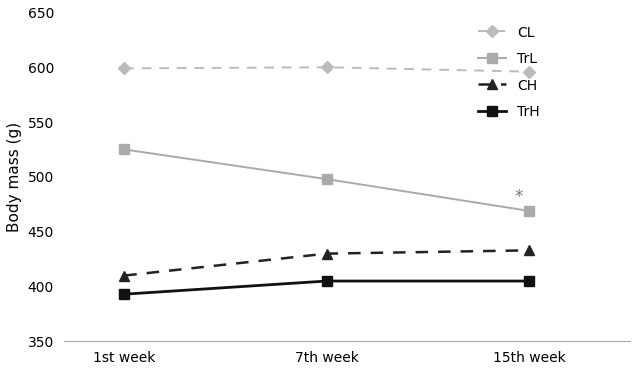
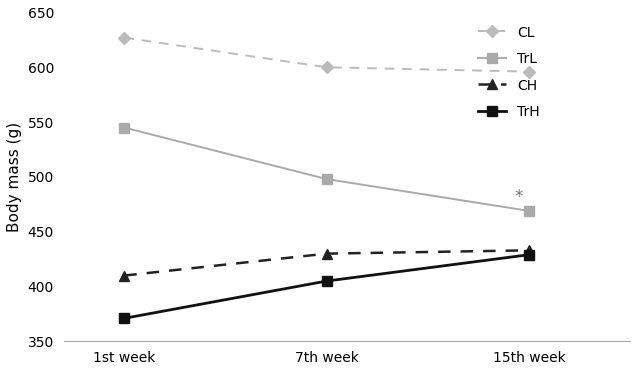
CL/1st week: 599 -> 627
TrL/1st week: 525 -> 545
TrH/1st week: 393 -> 371
TrH/15th week: 405 -> 429
